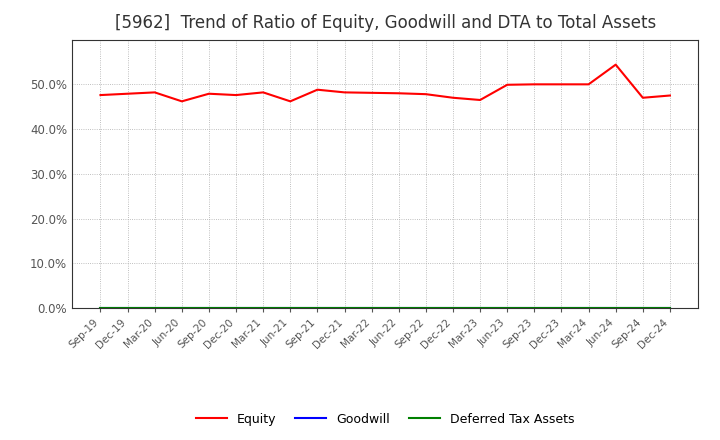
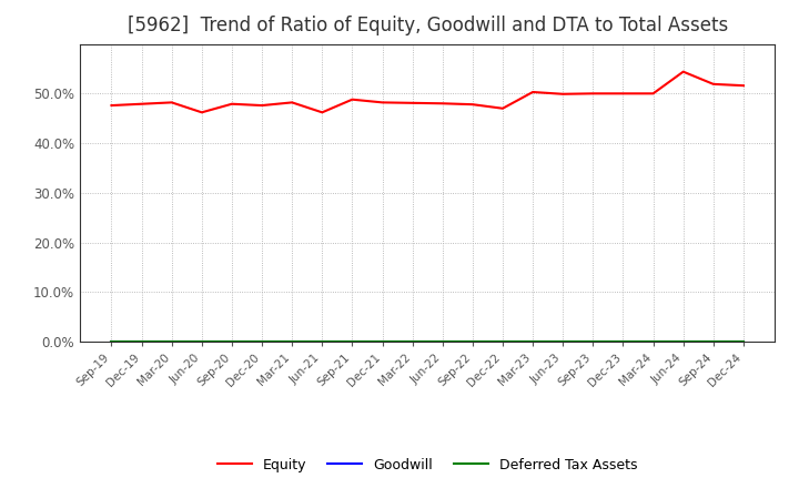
Equity/Mar-23: 46.5% -> 50.3%
Equity/Sep-24: 47.0% -> 51.9%
Equity/Dec-24: 47.5% -> 51.6%
